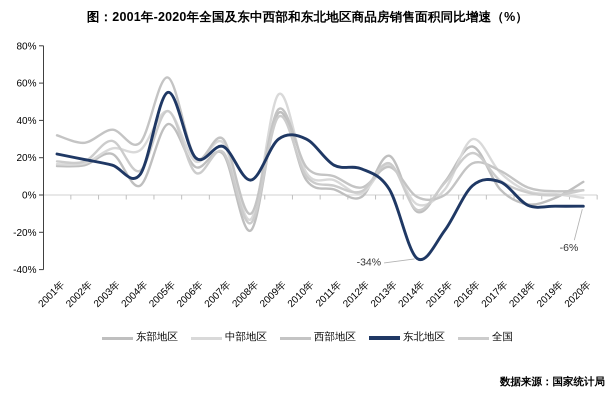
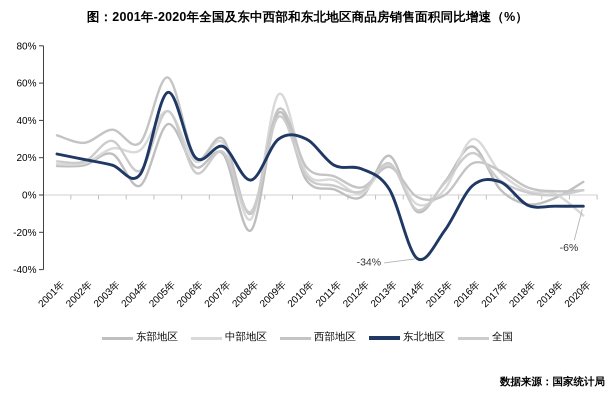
全国/2008年: -15% -> -9%
中部地区/2020年: -2% -> -11%
